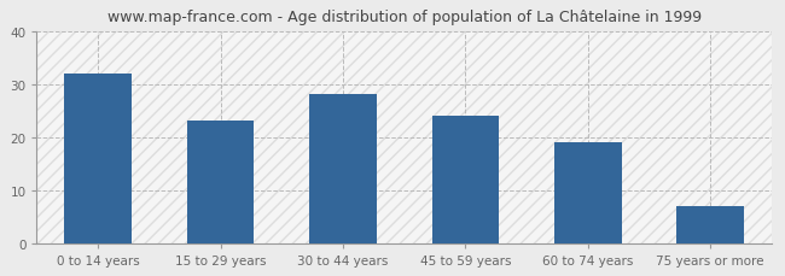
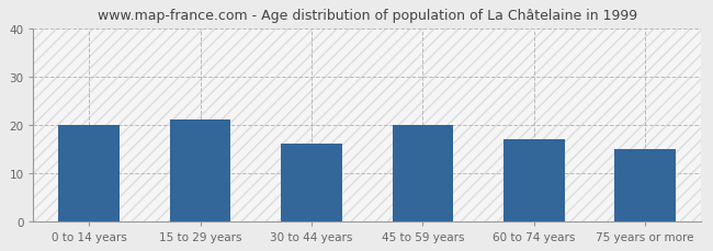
0 to 14 years: 32 -> 20
15 to 29 years: 23 -> 21
30 to 44 years: 28 -> 16
45 to 59 years: 24 -> 20
60 to 74 years: 19 -> 17
75 years or more: 7 -> 15
